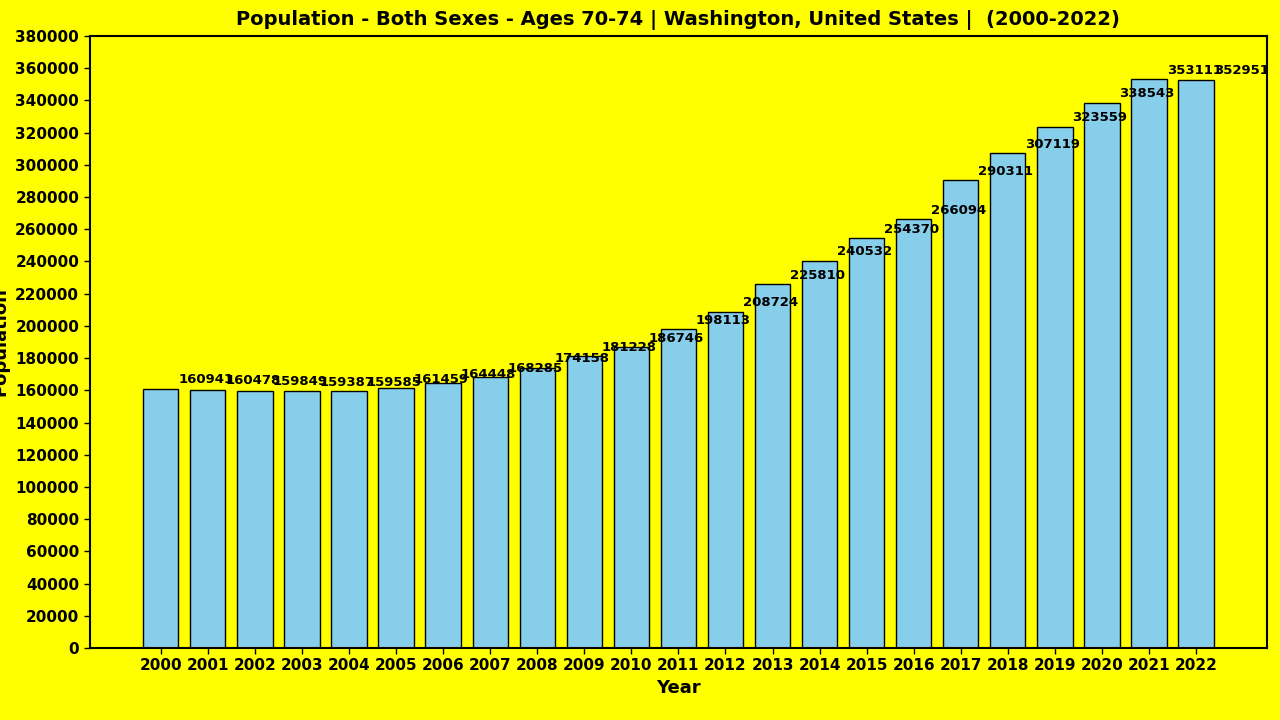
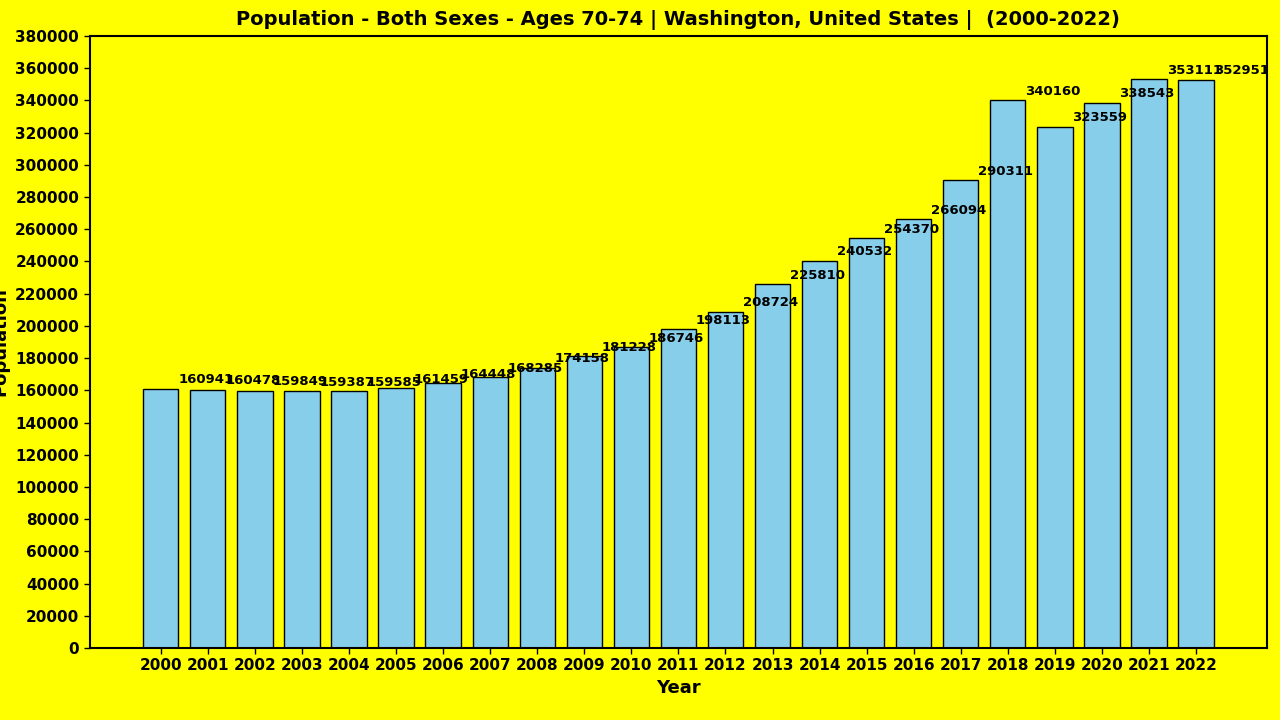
2018: 307119 -> 340160
